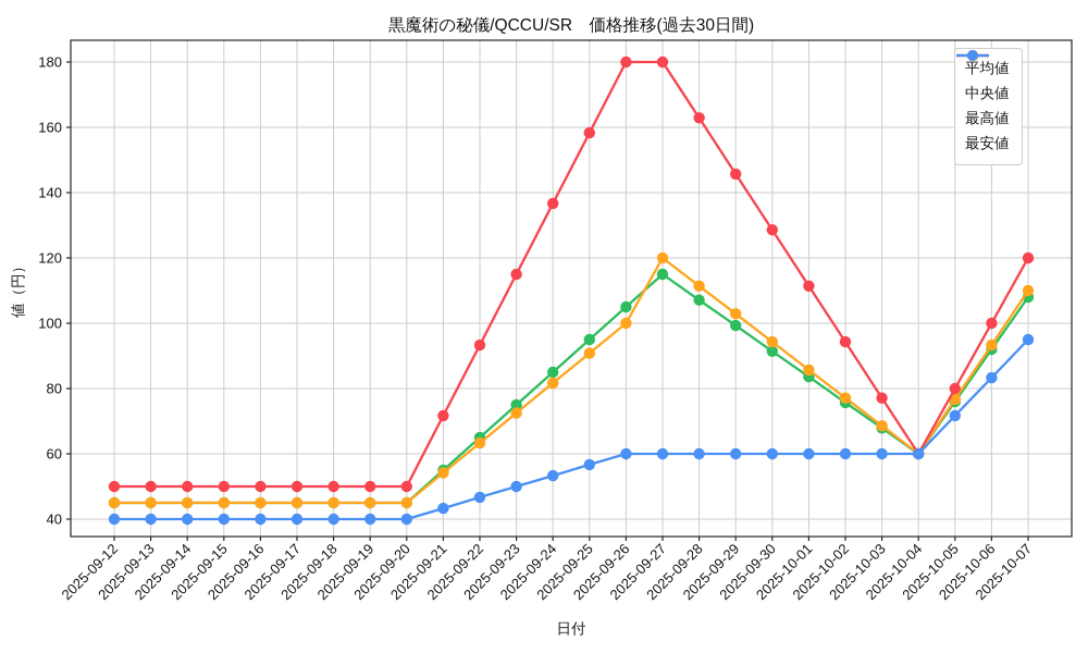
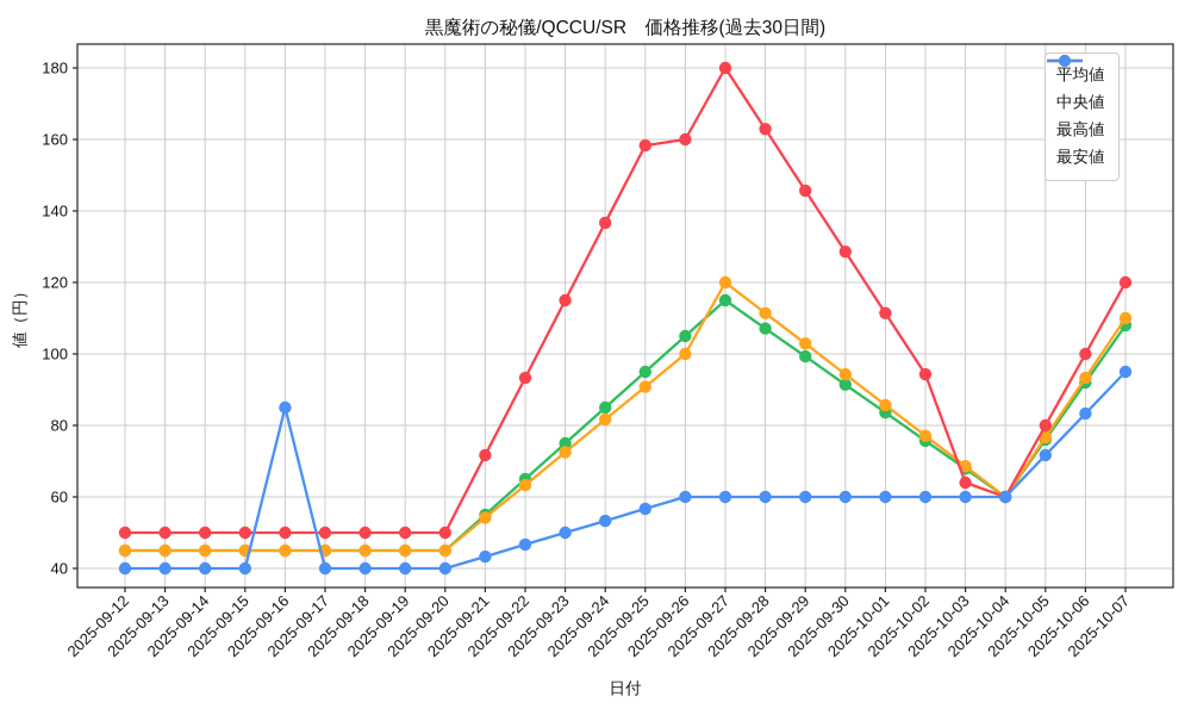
最安値/2025-09-16: 40 -> 85
最高値/2025-09-26: 180 -> 160
最高値/2025-10-03: 77 -> 64
